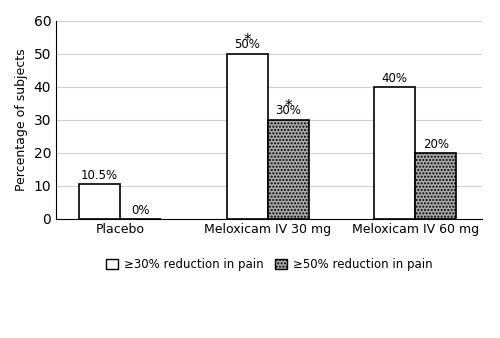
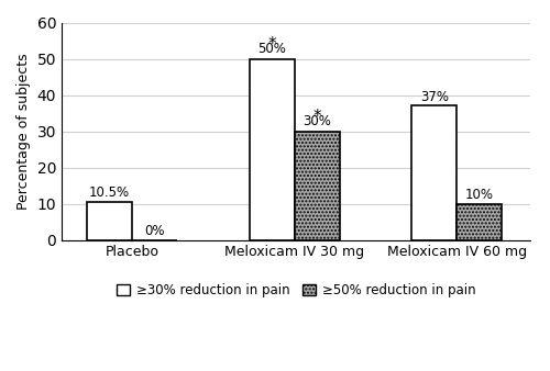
≥30% reduction in pain/Meloxicam IV 60 mg: 40% -> 37%
≥50% reduction in pain/Meloxicam IV 60 mg: 20% -> 10%
